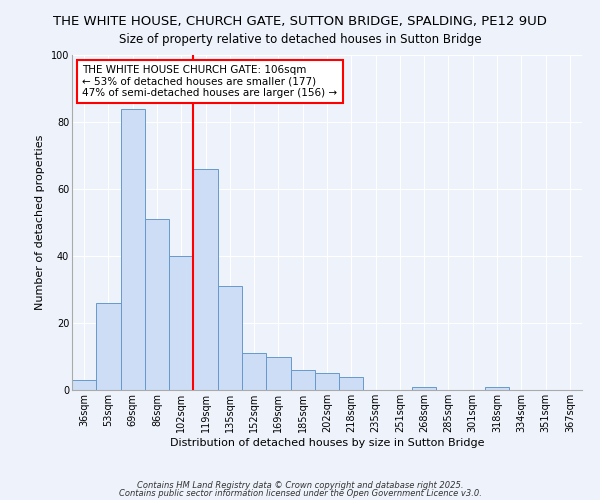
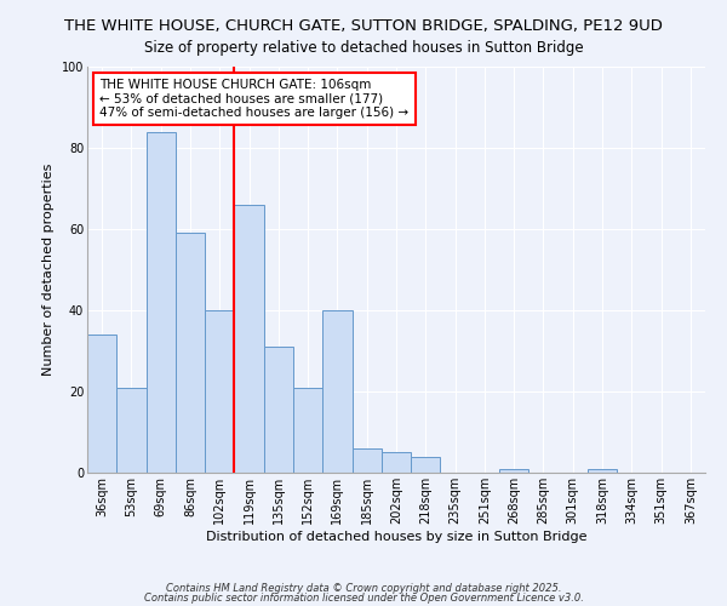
36sqm: 3 -> 34
53sqm: 26 -> 21
86sqm: 51 -> 59
152sqm: 11 -> 21
169sqm: 10 -> 40
